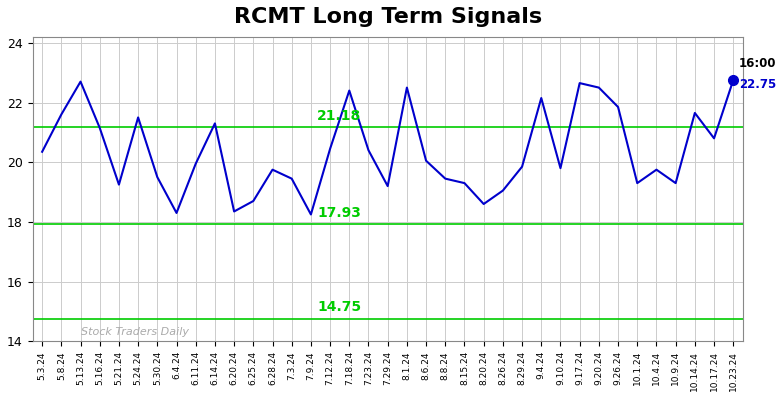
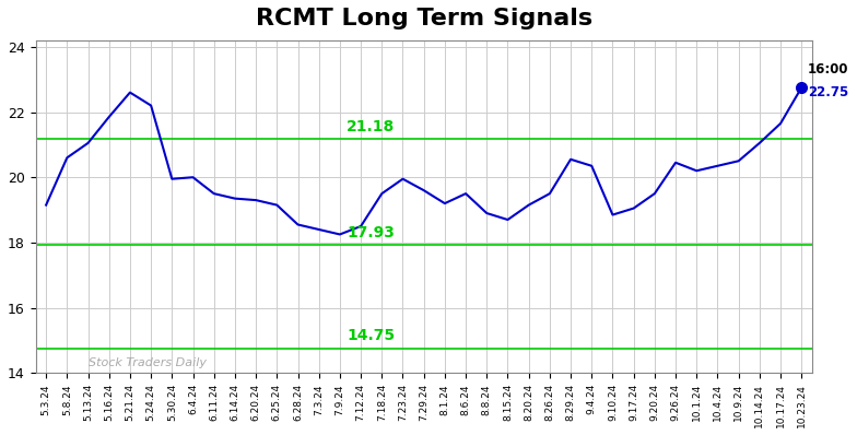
5.3.24: 20.35 -> 19.15
5.8.24: 21.60 -> 20.60
5.13.24: 22.70 -> 21.05
5.16.24: 21.15 -> 21.85
5.21.24: 19.25 -> 22.60
5.24.24: 21.50 -> 22.20
5.30.24: 19.50 -> 19.95
6.4.24: 18.30 -> 20.00
6.11.24: 19.95 -> 19.50
6.14.24: 21.30 -> 19.35
6.20.24: 18.35 -> 19.30
6.25.24: 18.70 -> 19.15
6.28.24: 19.75 -> 18.55
7.3.24: 19.45 -> 18.40
7.12.24: 20.45 -> 18.50
7.18.24: 22.40 -> 19.50
7.23.24: 20.40 -> 19.95
7.29.24: 19.20 -> 19.60
8.1.24: 22.50 -> 19.20
8.6.24: 20.05 -> 19.50
8.8.24: 19.45 -> 18.90
8.15.24: 19.30 -> 18.70
8.20.24: 18.60 -> 19.15
8.26.24: 19.05 -> 19.50
8.29.24: 19.85 -> 20.55
9.4.24: 22.15 -> 20.35
9.10.24: 19.80 -> 18.85
9.17.24: 22.65 -> 19.05
9.20.24: 22.50 -> 19.50
9.26.24: 21.85 -> 20.45
10.1.24: 19.30 -> 20.20
10.4.24: 19.75 -> 20.35
10.9.24: 19.30 -> 20.50
10.14.24: 21.65 -> 21.05
10.17.24: 20.80 -> 21.65
